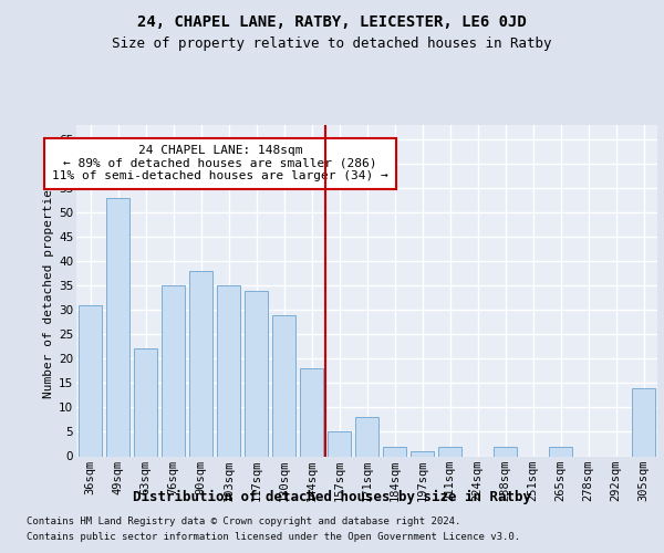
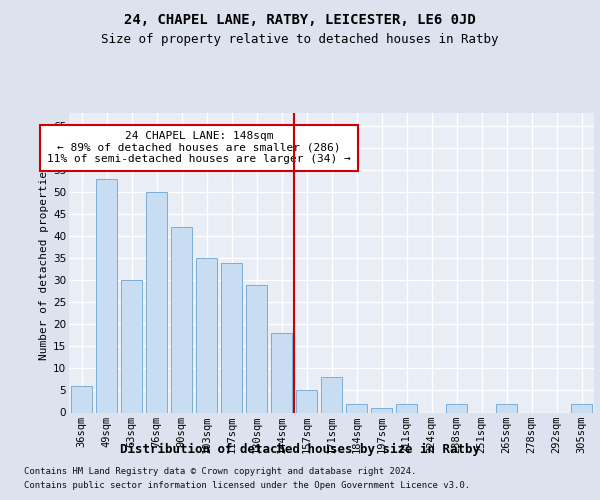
36sqm: 31 -> 6
63sqm: 22 -> 30
76sqm: 35 -> 50
90sqm: 38 -> 42
305sqm: 14 -> 2
